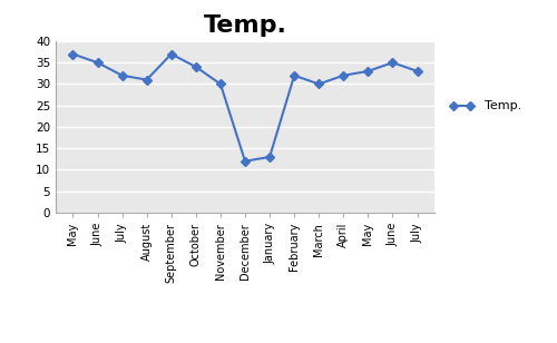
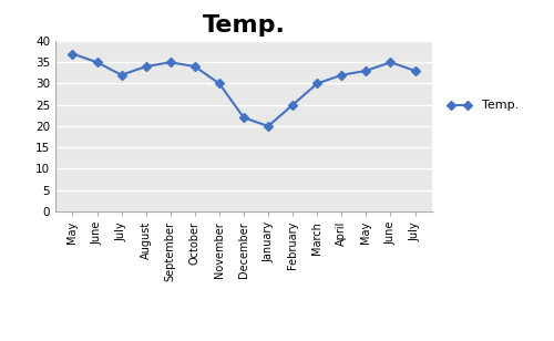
August: 31 -> 34
September: 37 -> 35
December: 12 -> 22
January: 13 -> 20
February: 32 -> 25
